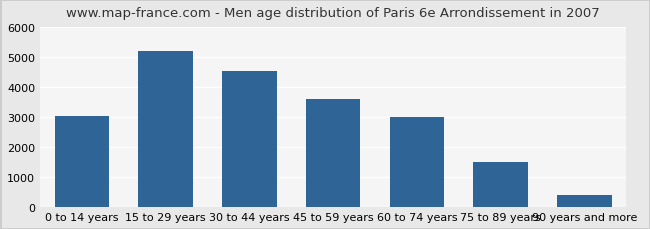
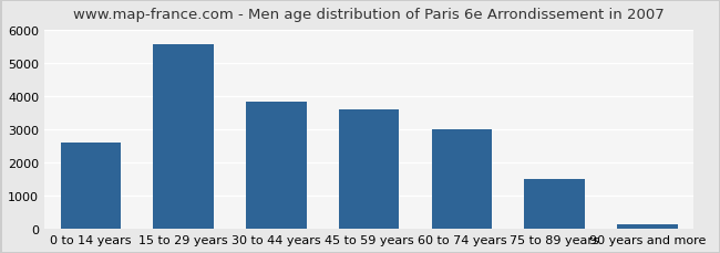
0 to 14 years: 3050 -> 2600
15 to 29 years: 5200 -> 5580
30 to 44 years: 4550 -> 3850
90 years and more: 400 -> 130
